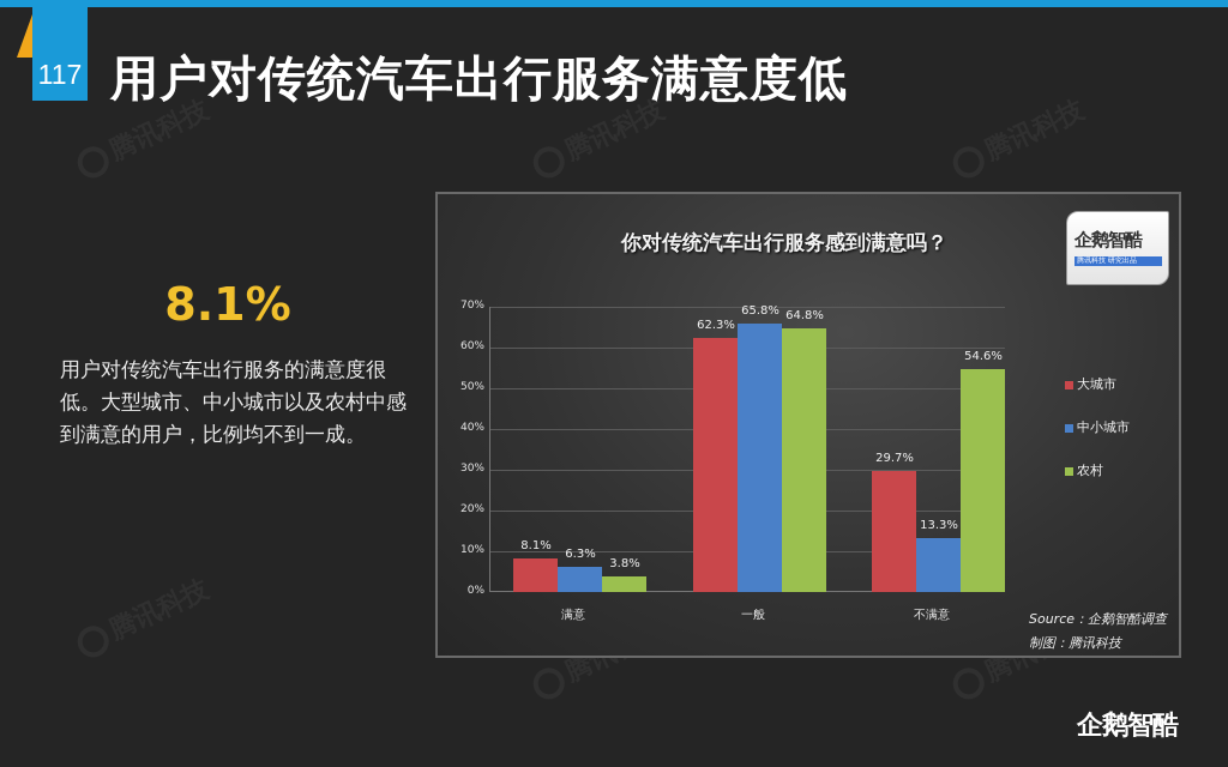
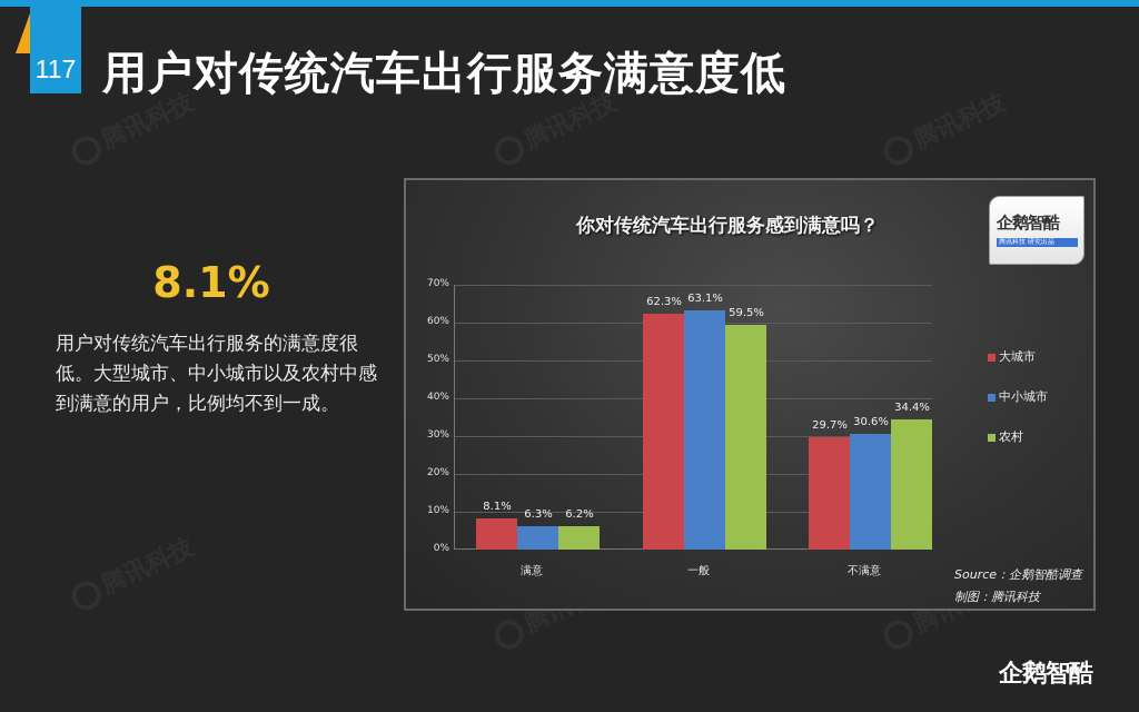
农村/满意: 3.8% -> 6.2%
中小城市/一般: 65.8% -> 63.1%
农村/一般: 64.8% -> 59.5%
中小城市/不满意: 13.3% -> 30.6%
农村/不满意: 54.6% -> 34.4%
